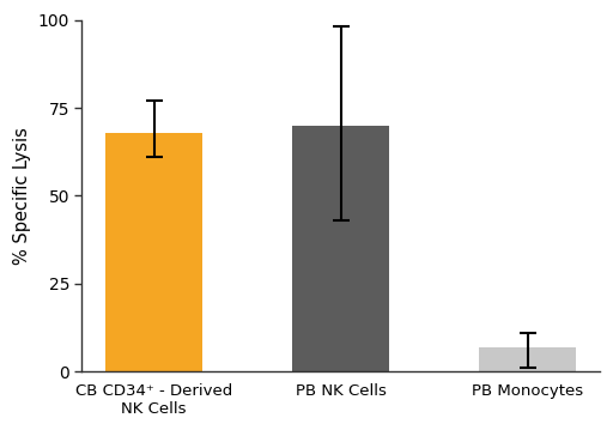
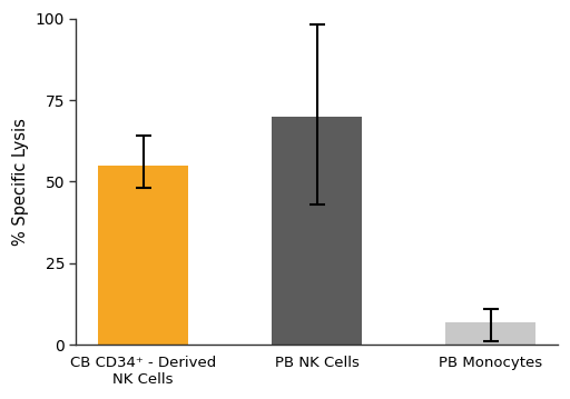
CB CD34⁺ - Derived NK Cells: 68 -> 55
